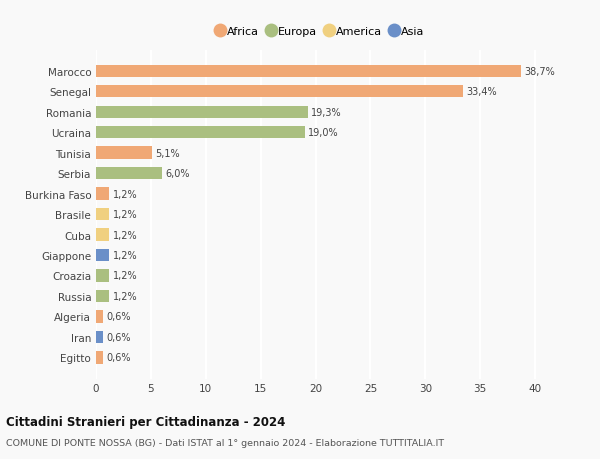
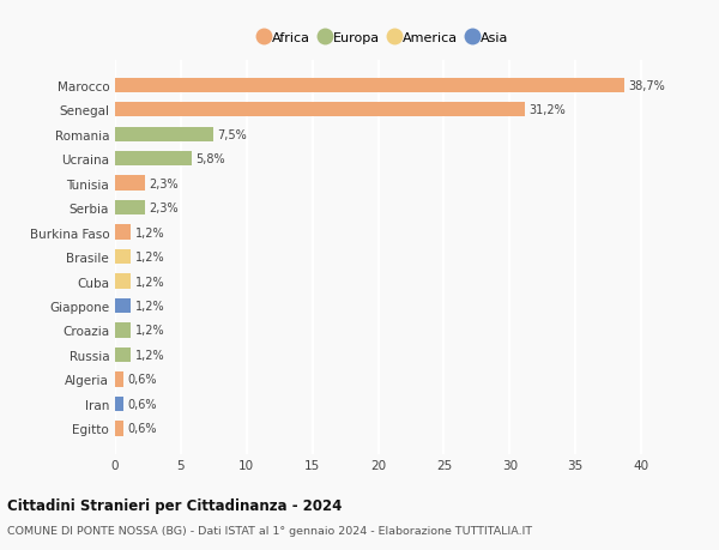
Senegal: 33,4% -> 31,2%
Romania: 19,3% -> 7,5%
Ucraina: 19,0% -> 5,8%
Tunisia: 5,1% -> 2,3%
Serbia: 6,0% -> 2,3%
